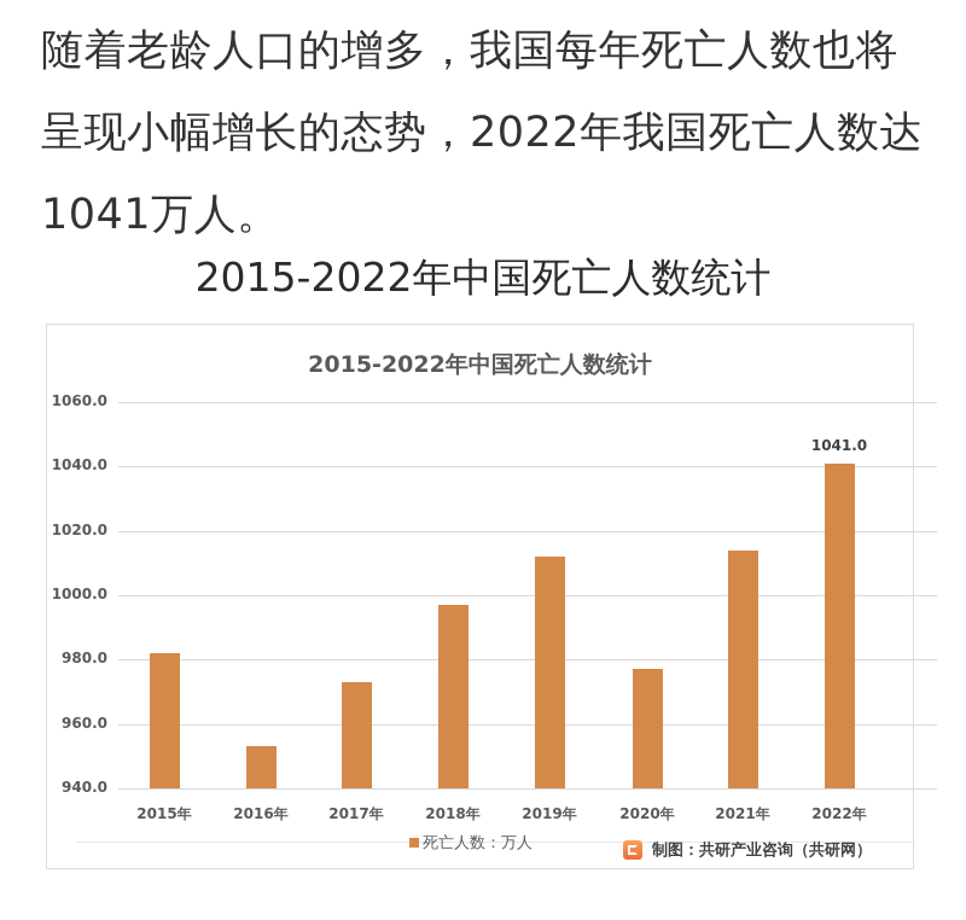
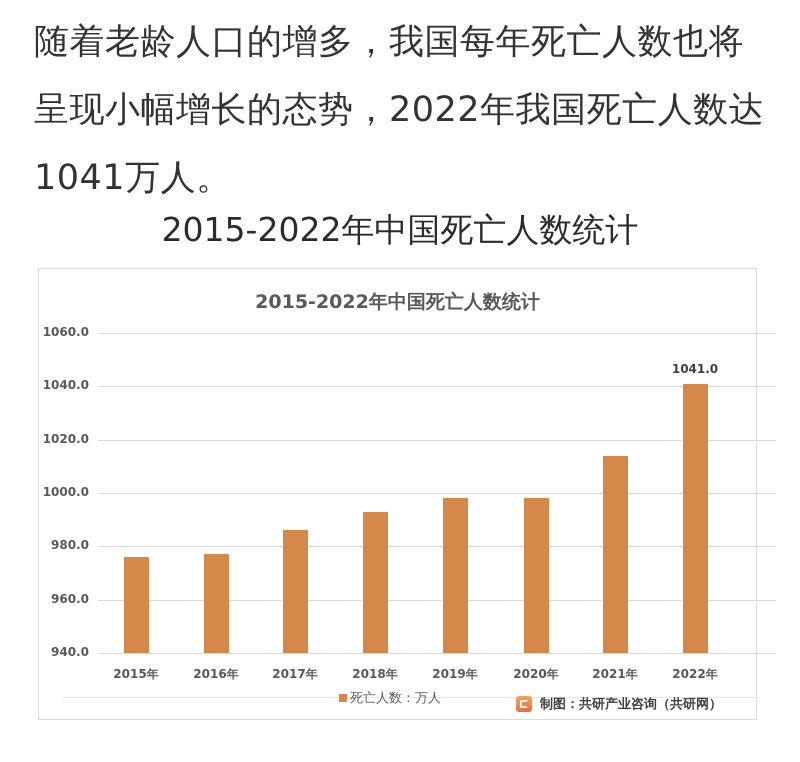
2015年: 982 -> 976
2016年: 953 -> 977
2017年: 973 -> 986
2018年: 997 -> 993
2019年: 1012 -> 998
2020年: 977 -> 998
